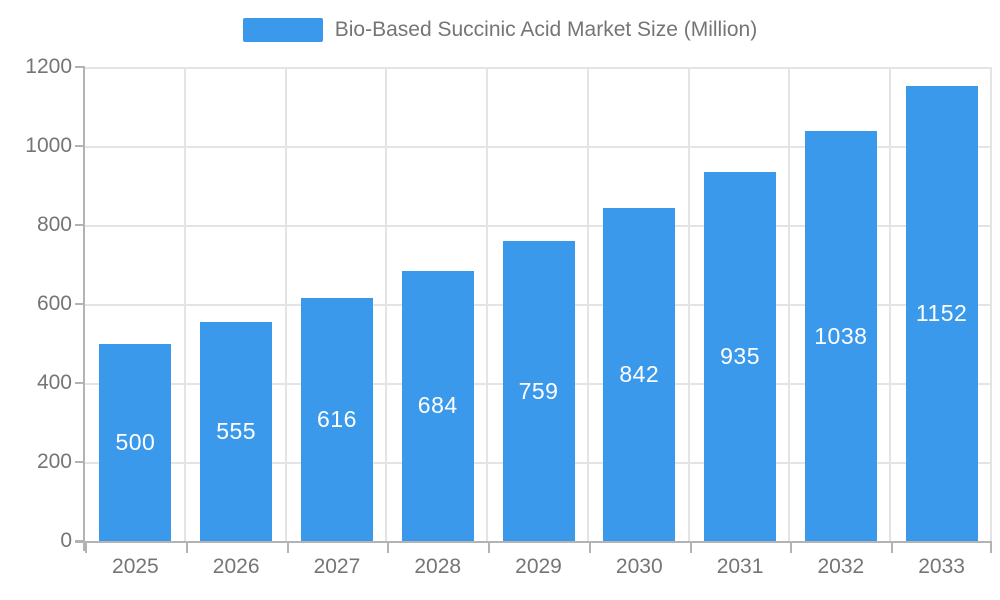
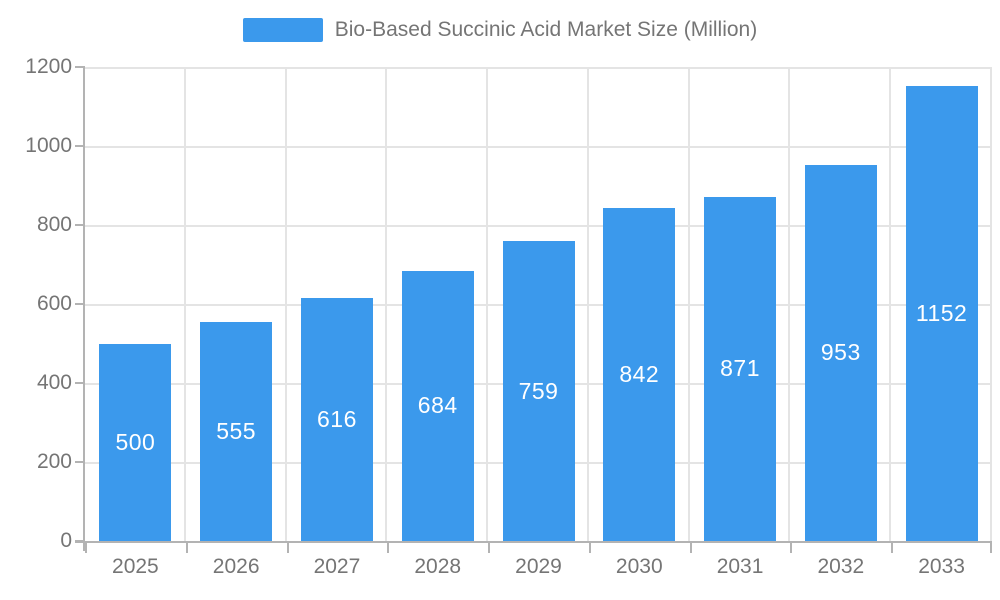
2031: 935 -> 871
2032: 1038 -> 953
